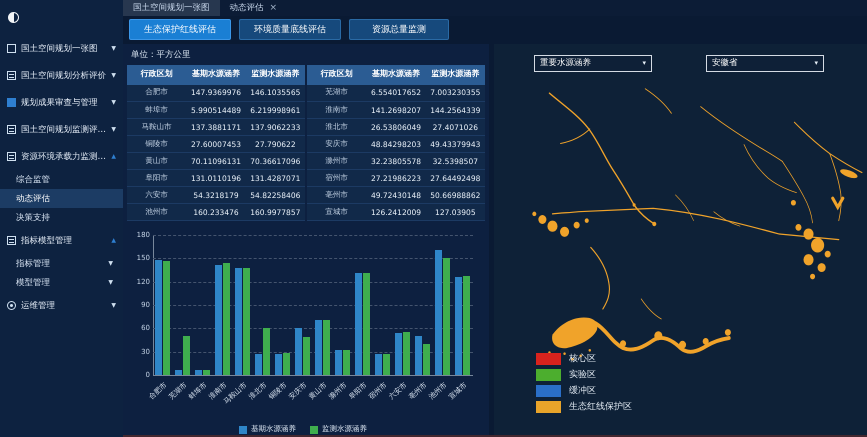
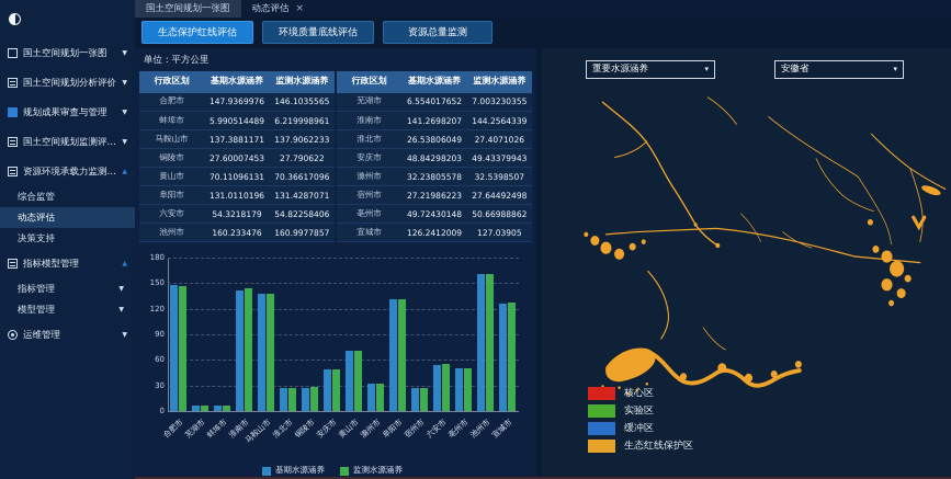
监测水源涵养/芜湖市: 50 -> 10
监测水源涵养/淮北市: 60 -> 30
基期水源涵养/安庆市: 60 -> 50
监测水源涵养/亳州市: 40 -> 50
监测水源涵养/池州市: 150 -> 160
